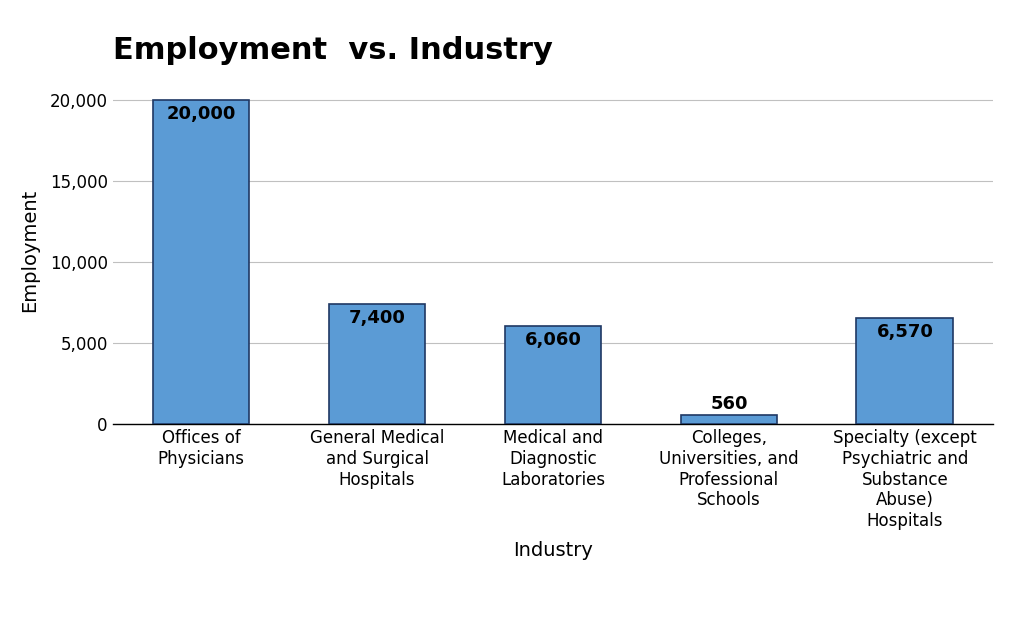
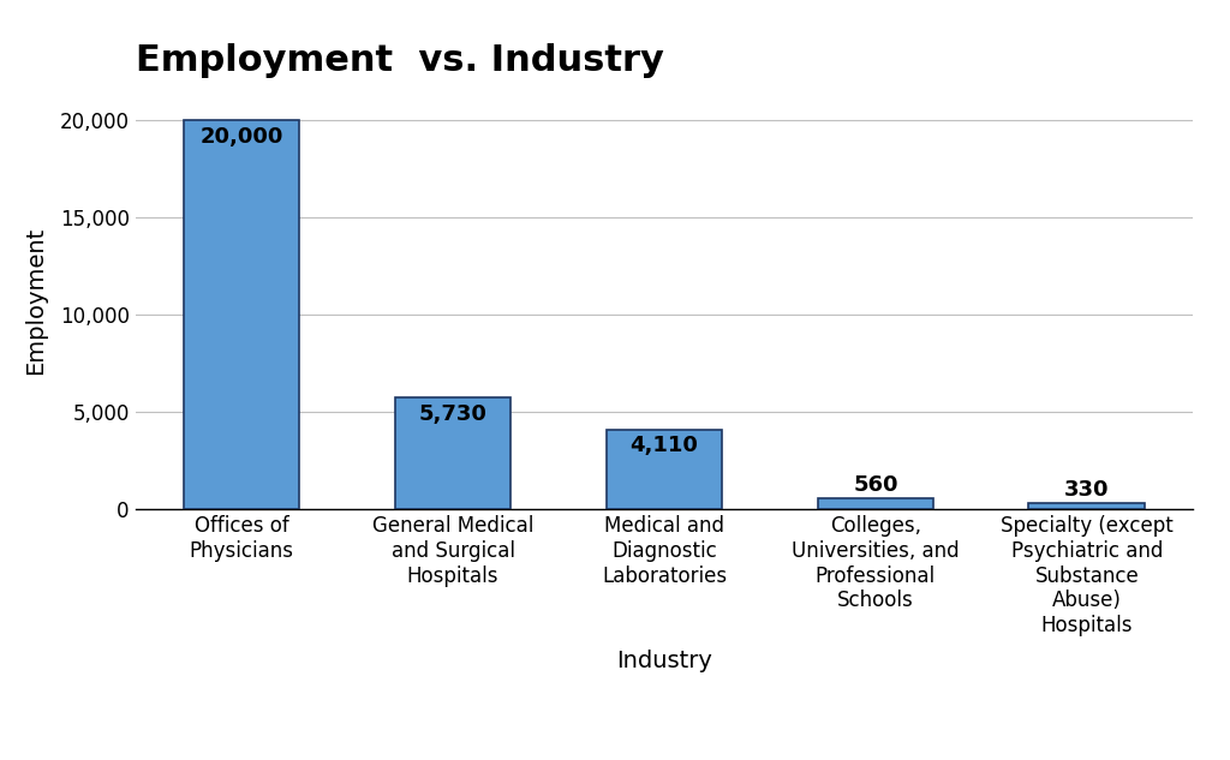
General Medical and Surgical Hospitals: 7,400 -> 5,730
Medical and Diagnostic Laboratories: 6,060 -> 4,110
Specialty (except Psychiatric and Substance Abuse) Hospitals: 6,570 -> 330
